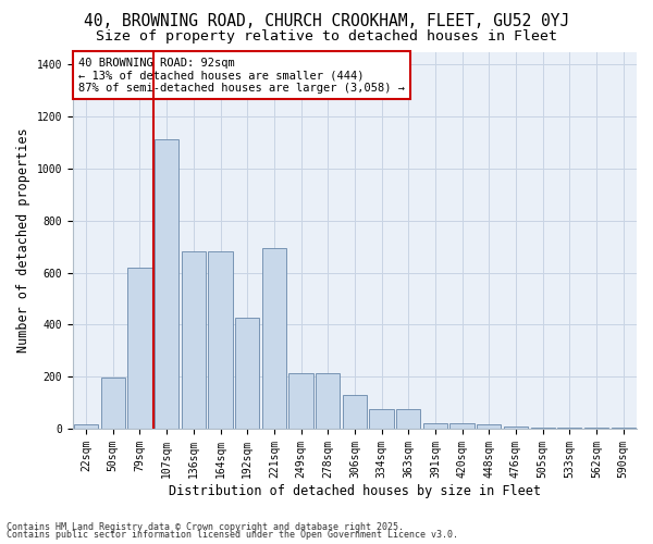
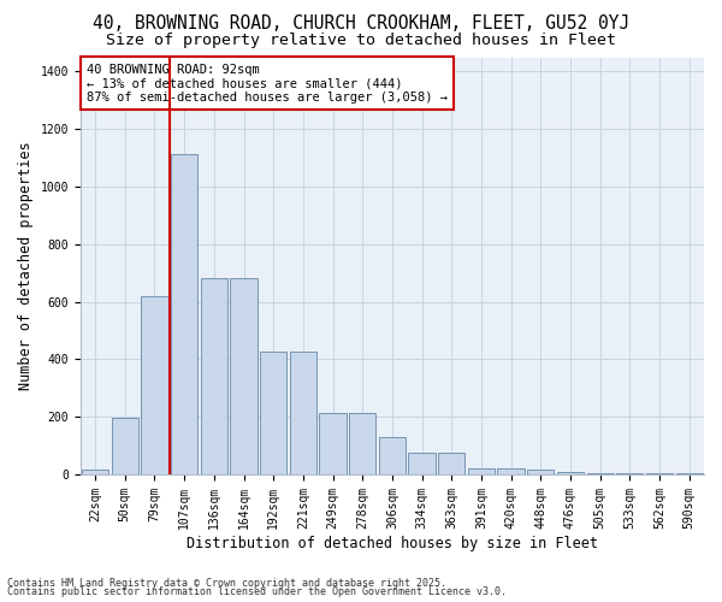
221sqm: 695 -> 425
